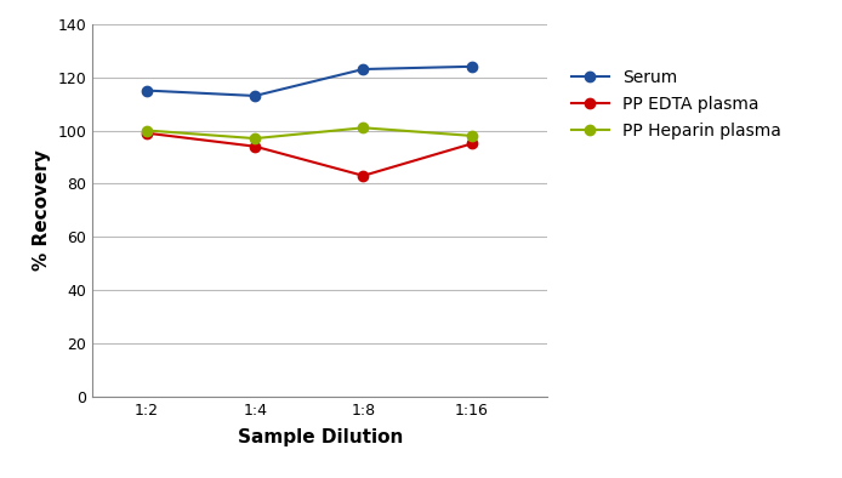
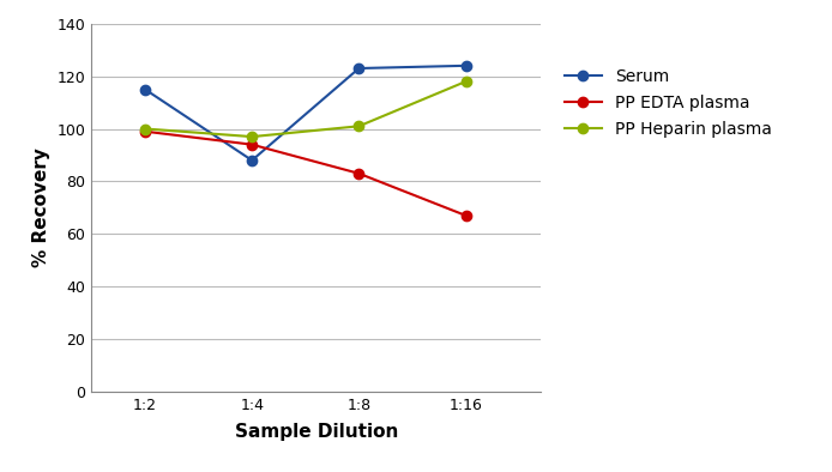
Serum/1:4: 113 -> 88
PP EDTA plasma/1:16: 95 -> 67
PP Heparin plasma/1:16: 98 -> 118
